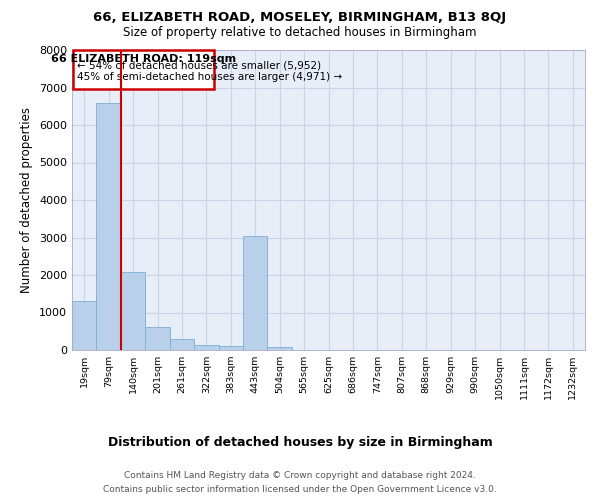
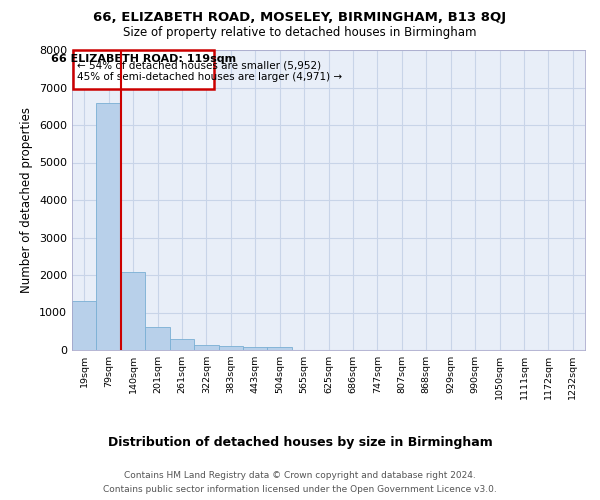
443sqm: 3050 -> 70
